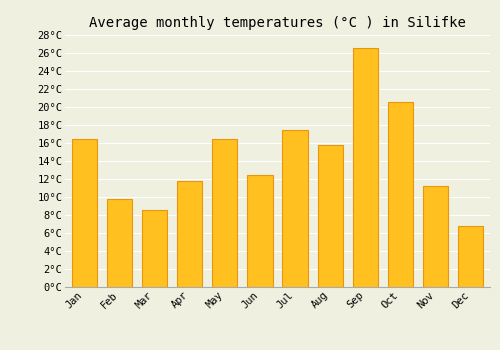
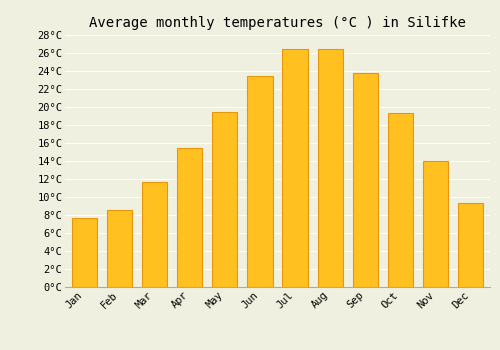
Jan: 16.4°C -> 7.7°C
Feb: 9.8°C -> 8.6°C
Mar: 8.6°C -> 11.7°C
Apr: 11.8°C -> 15.5°C
May: 16.4°C -> 19.4°C
Jun: 12.4°C -> 23.4°C
Jul: 17.4°C -> 26.5°C
Aug: 15.8°C -> 26.5°C
Sep: 26.6°C -> 23.8°C
Oct: 20.6°C -> 19.3°C
Nov: 11.2°C -> 14.0°C
Dec: 6.8°C -> 9.3°C
